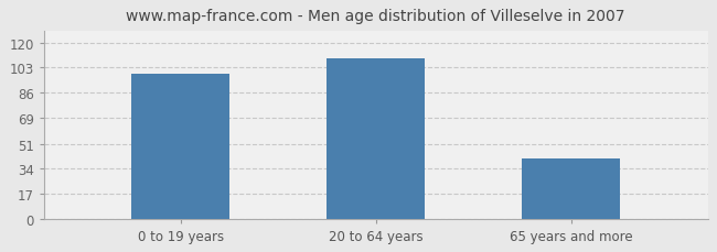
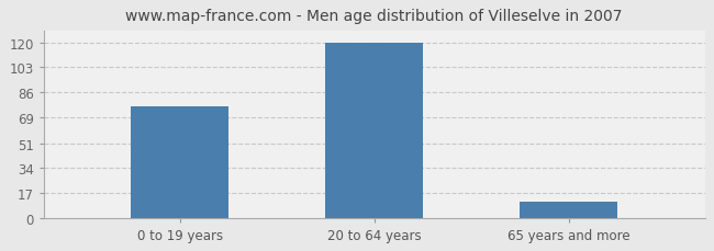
0 to 19 years: 99 -> 76
20 to 64 years: 109 -> 120
65 years and more: 41 -> 11
